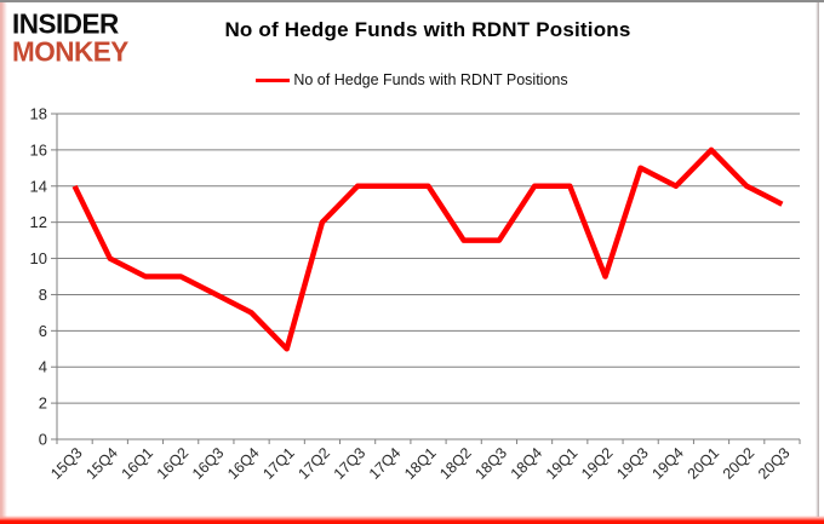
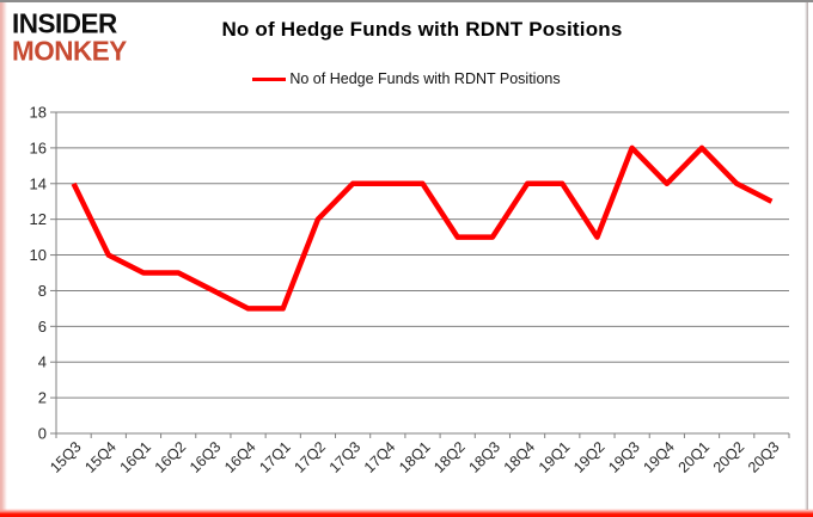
17Q1: 5 -> 7
19Q2: 9 -> 11
19Q3: 15 -> 16
